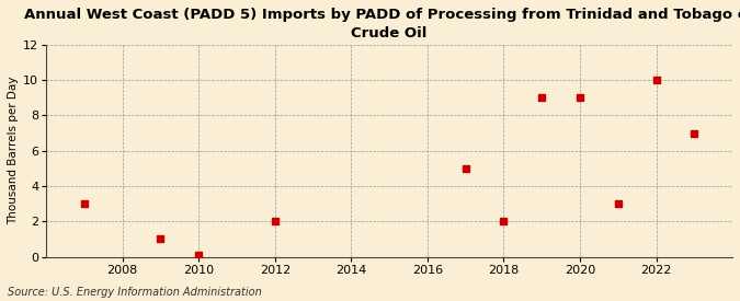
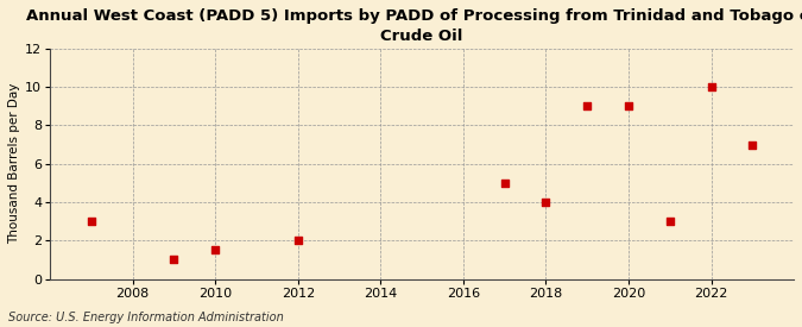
2010: 0.1 -> 1.5
2018: 2.0 -> 4.0
